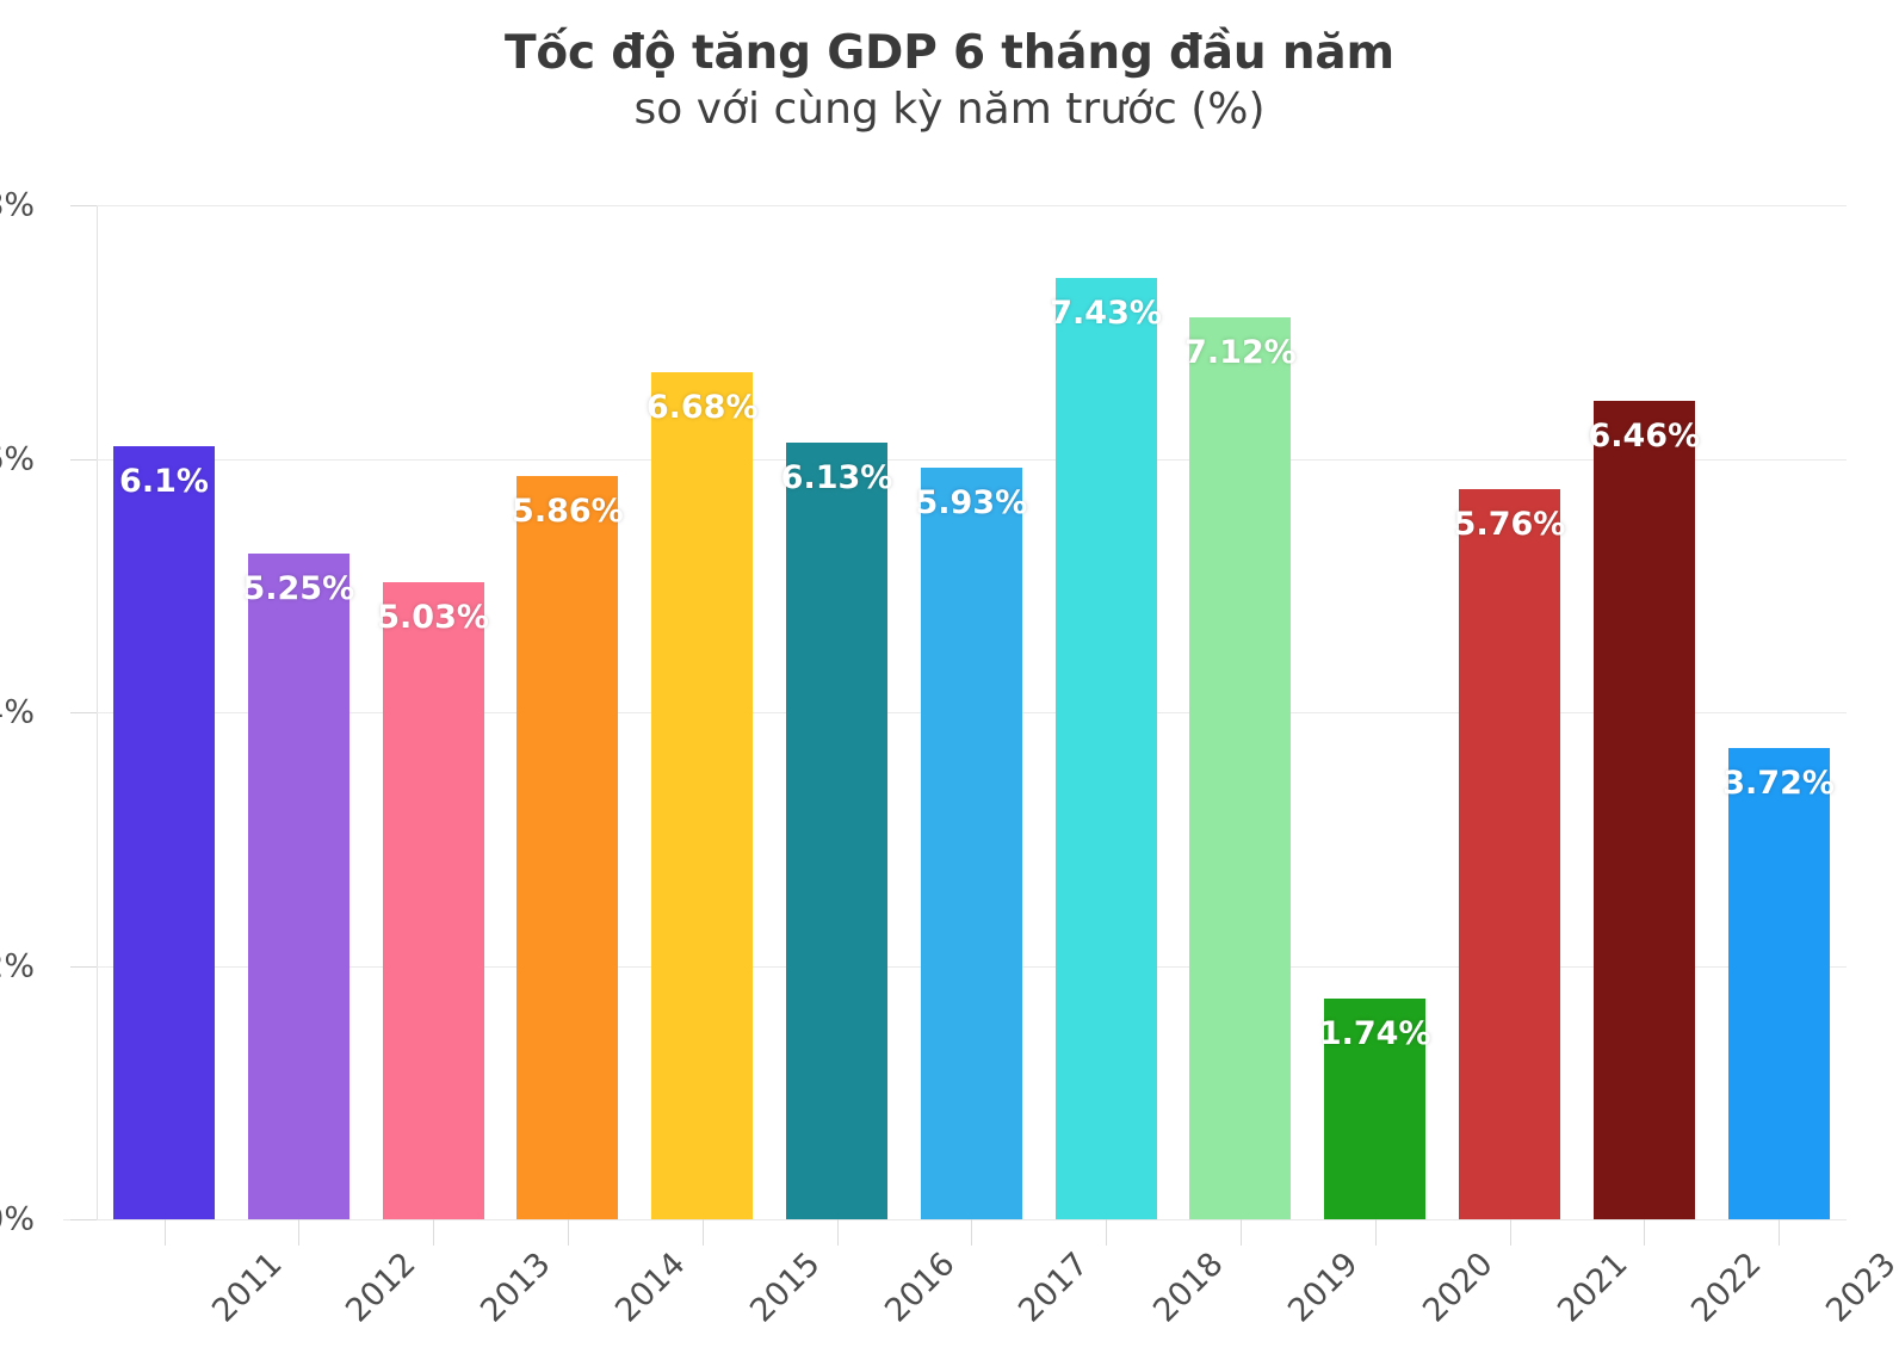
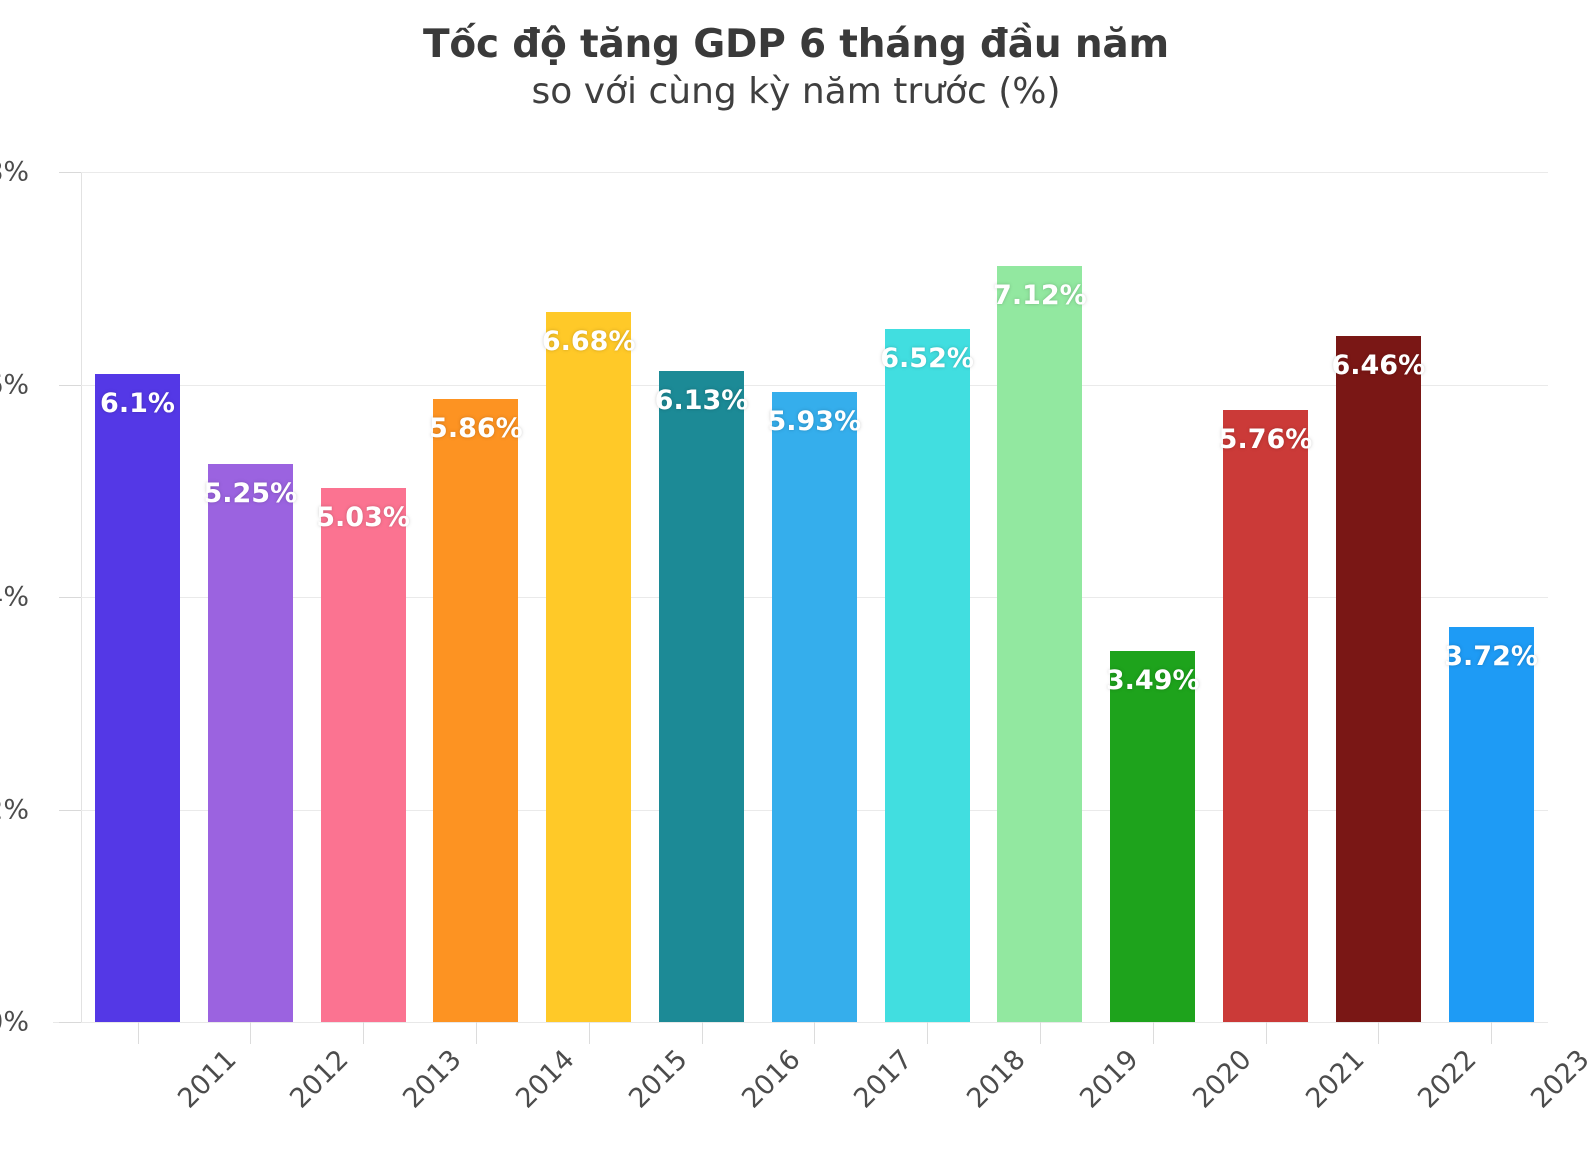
2018: 7.43% -> 6.52%
2020: 1.74% -> 3.49%
